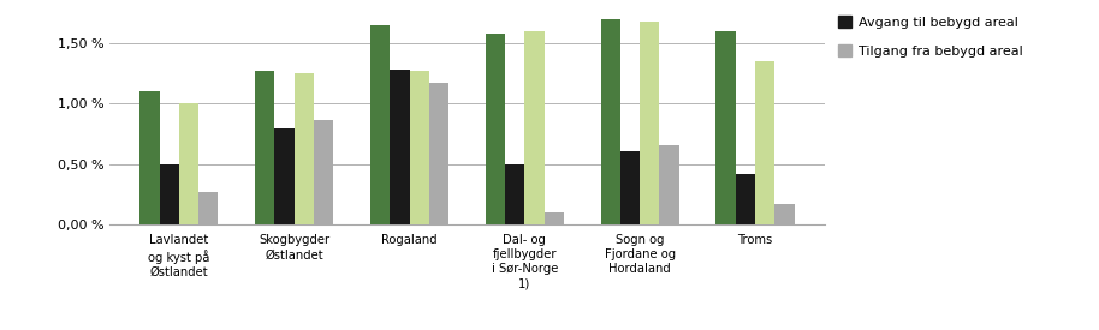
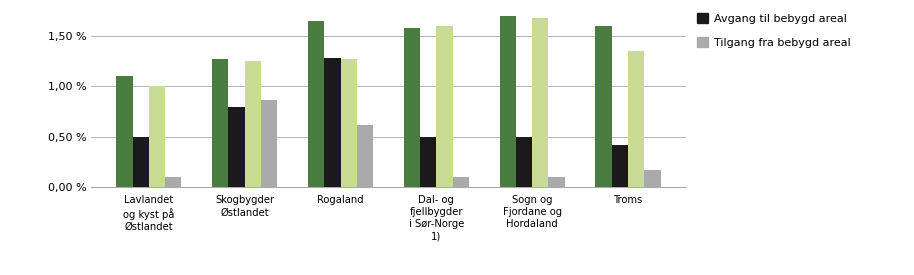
Tilgang fra bebygd areal/Lavlandet og kyst på Østlandet: 0,27 % -> 0,10 %
Tilgang fra bebygd areal/Rogaland: 1,17 % -> 0,62 %
Avgang til bebygd areal/Sogn og Fjordane og Hordaland: 0,61 % -> 0,50 %
Tilgang fra bebygd areal/Sogn og Fjordane og Hordaland: 0,66 % -> 0,10 %
